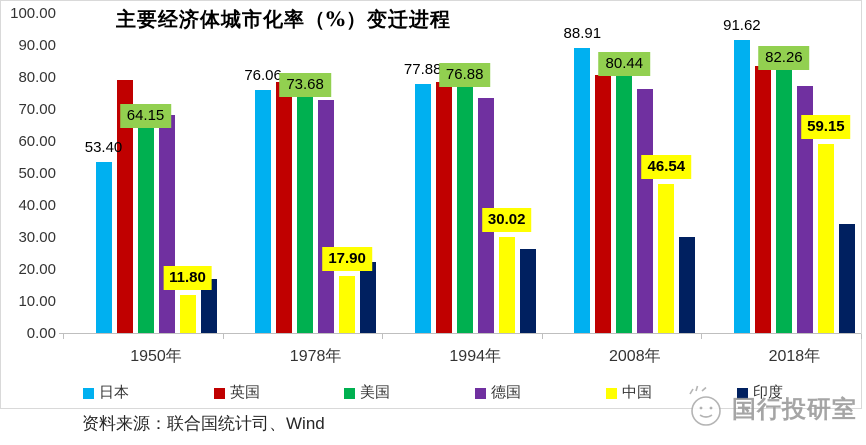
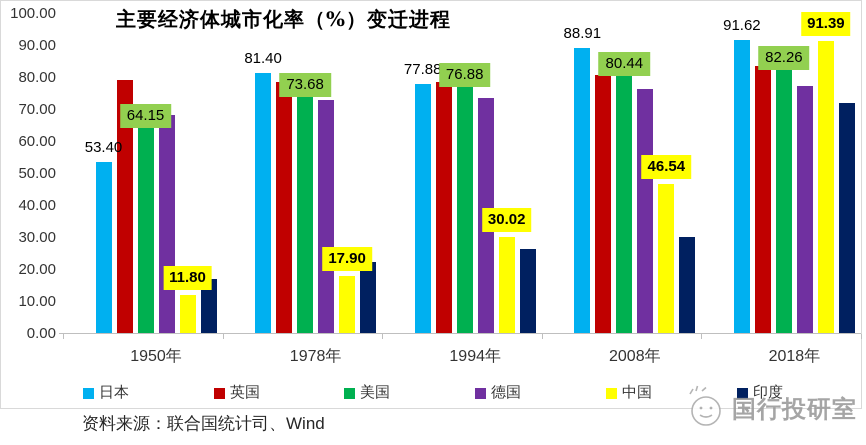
日本/1978年: 76.06 -> 81.40
中国/2018年: 59.15 -> 91.39
印度/2018年: 34 -> 72
